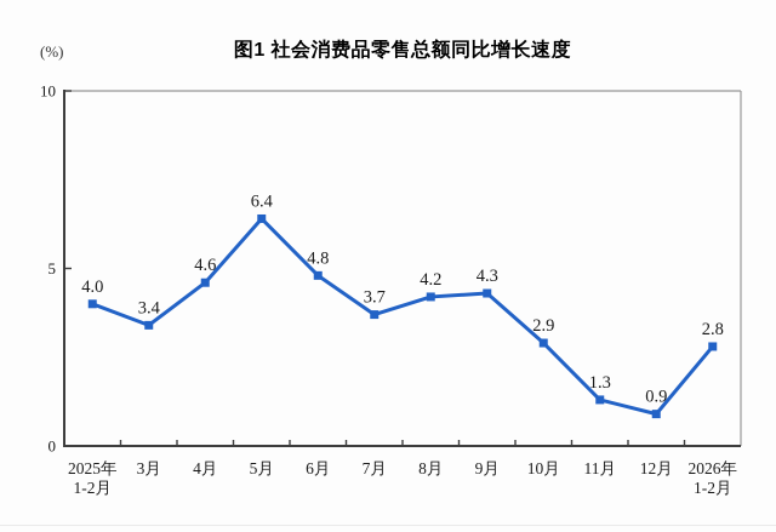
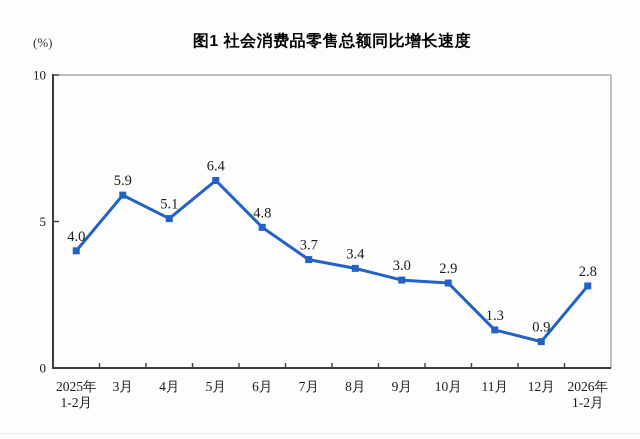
3月: 3.4 -> 5.9
4月: 4.6 -> 5.1
8月: 4.2 -> 3.4
9月: 4.3 -> 3.0
